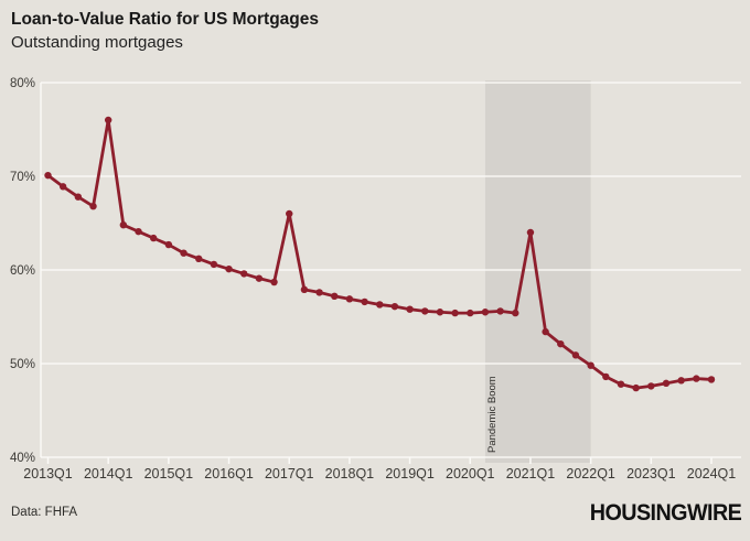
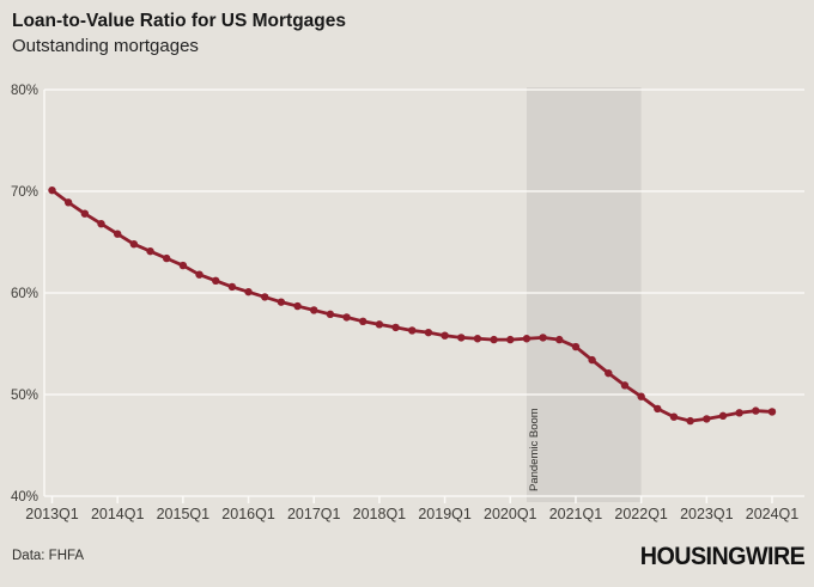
2014Q1: 76% -> 66%
2017Q1: 66% -> 58%
2021Q1: 64% -> 55%
